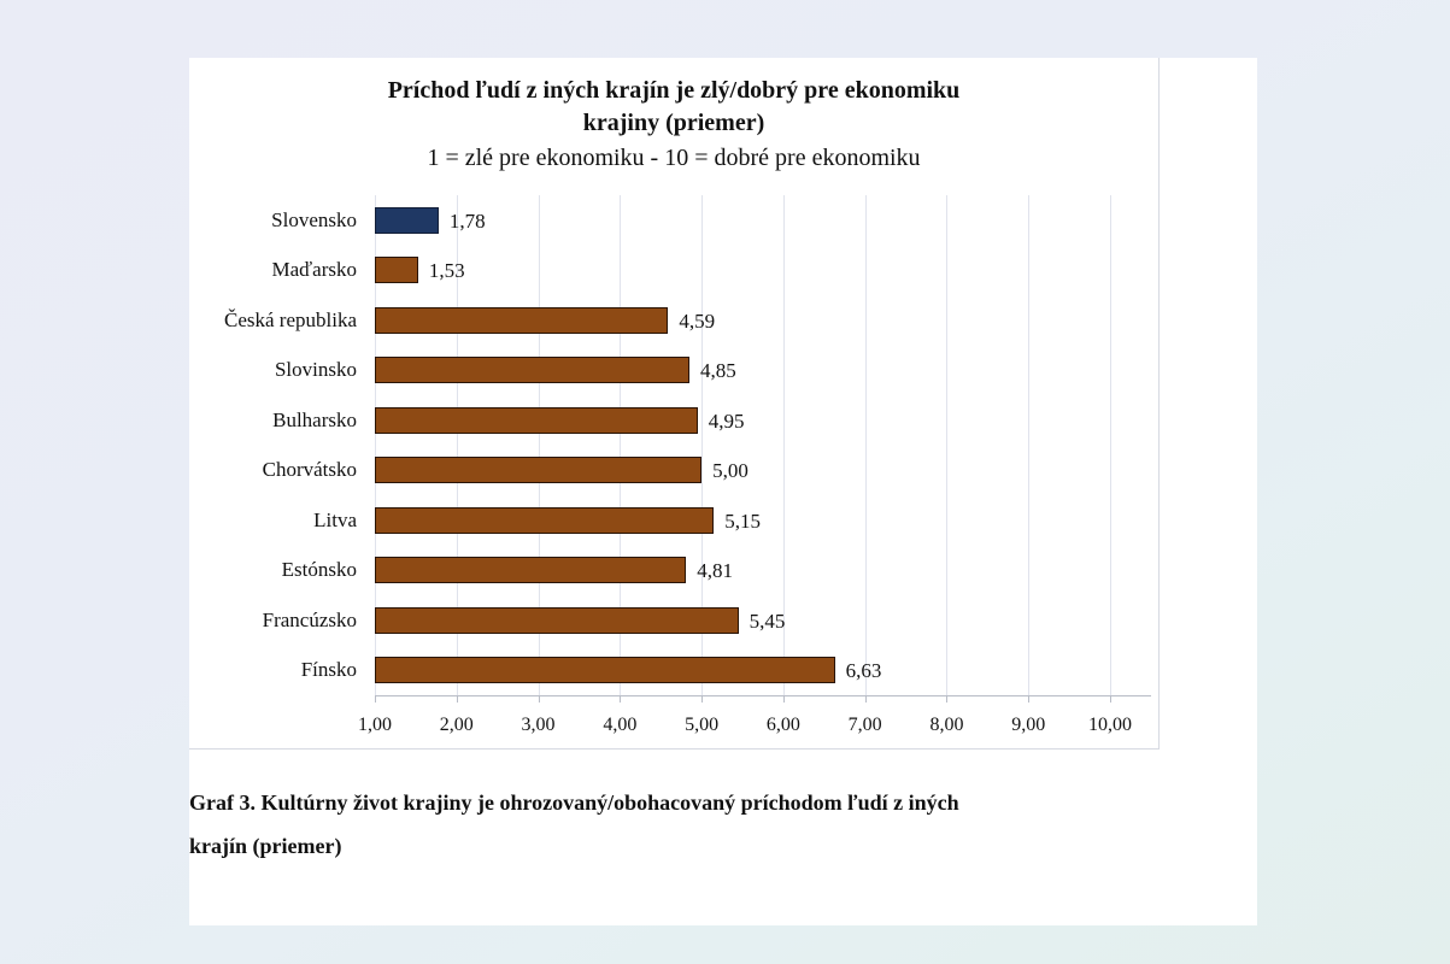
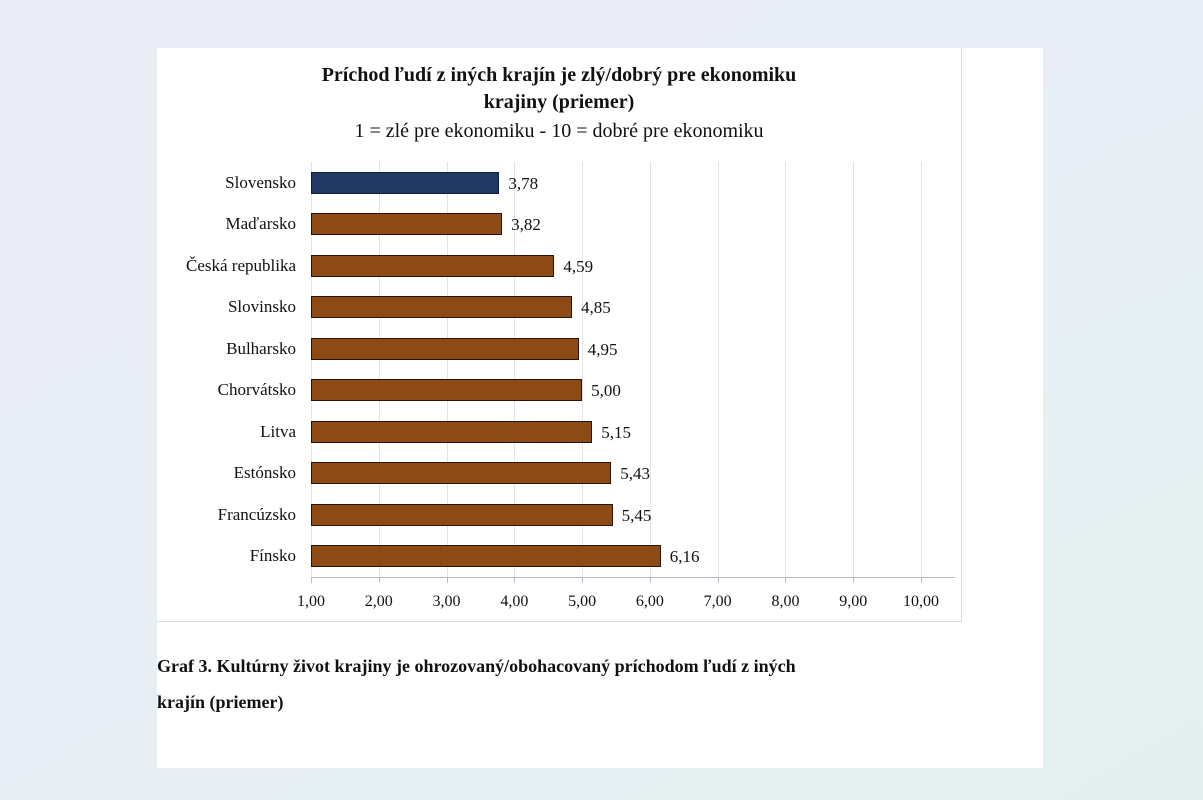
Slovensko: 1,78 -> 3,78
Maďarsko: 1,53 -> 3,82
Estónsko: 4,81 -> 5,43
Fínsko: 6,63 -> 6,16
